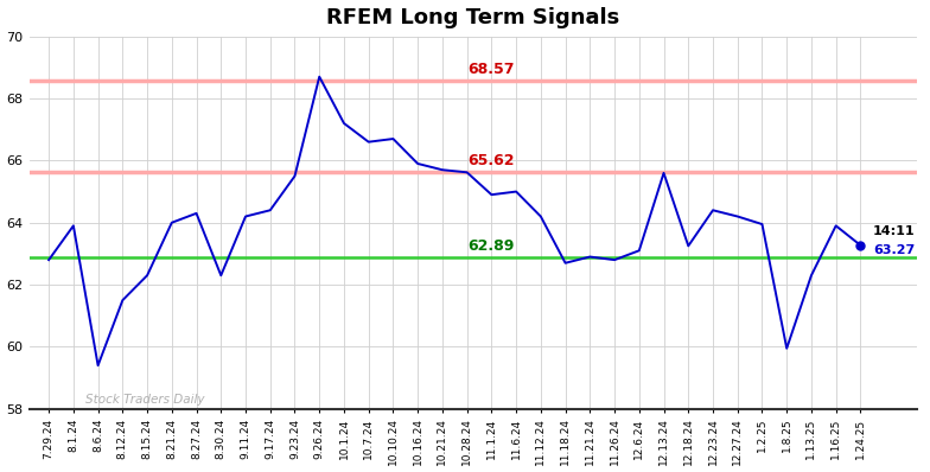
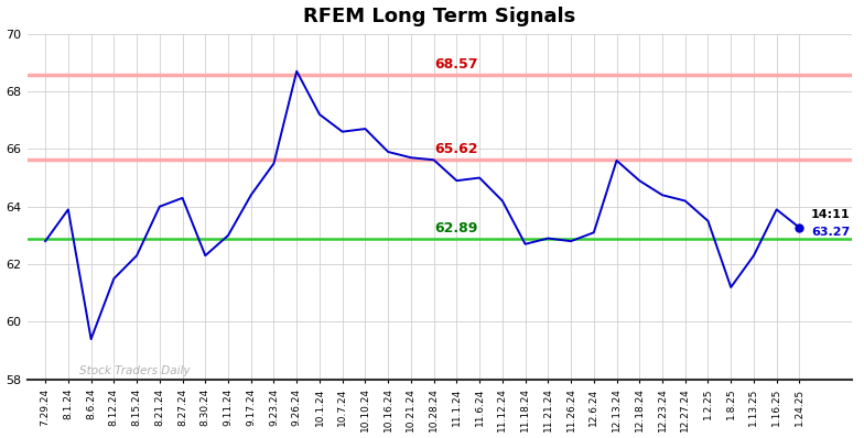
9.11.24: 64.20 -> 63.00
12.18.24: 63.25 -> 64.90
1.2.25: 63.95 -> 63.50
1.8.25: 59.95 -> 61.20
